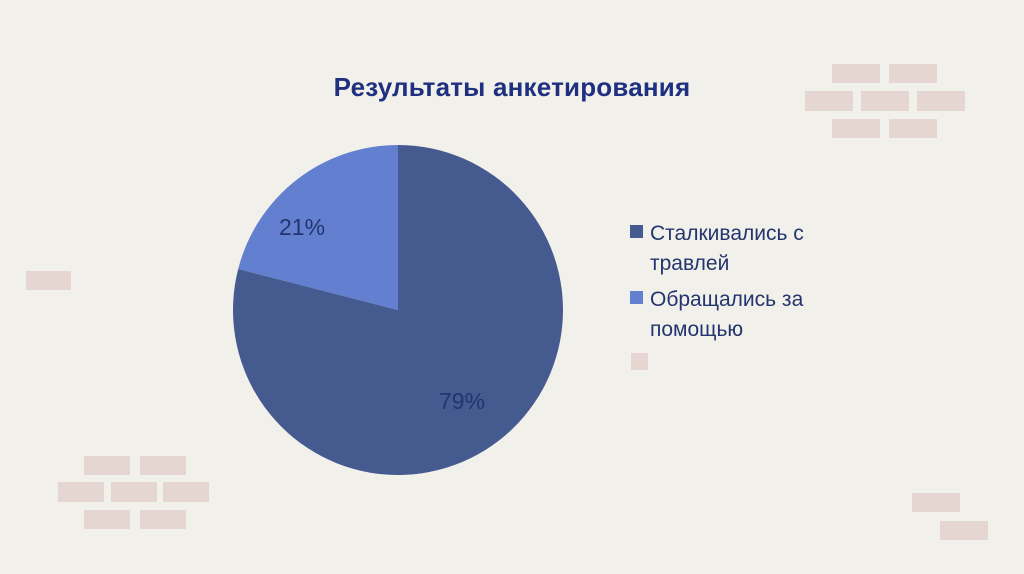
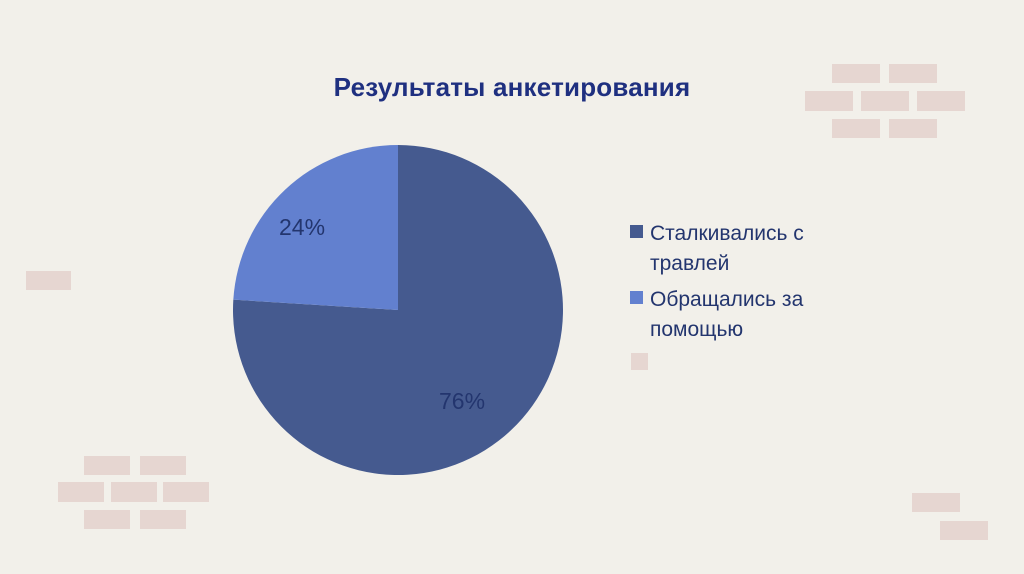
Сталкивались с травлей: 79% -> 76%
Обращались за помощью: 21% -> 24%
